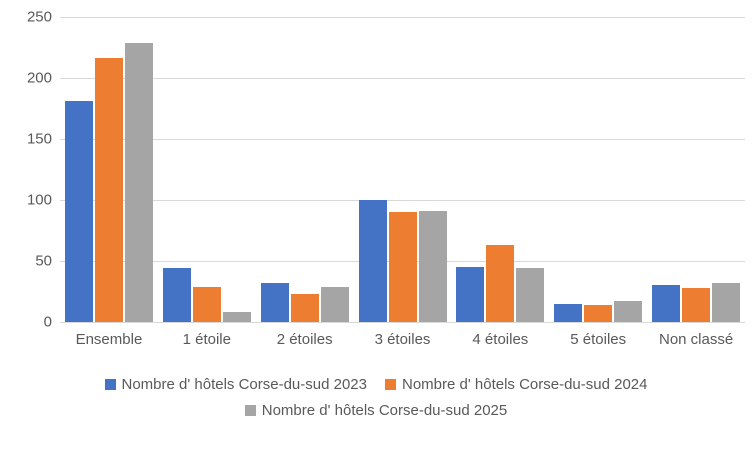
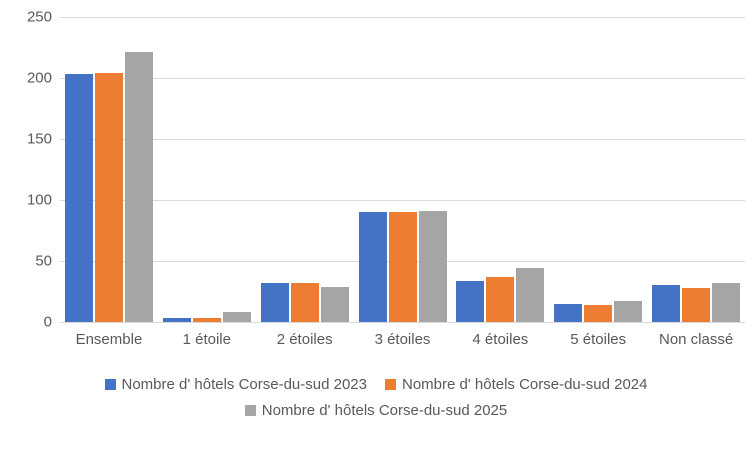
Nombre d' hôtels Corse-du-sud 2023/Ensemble: 181 -> 203
Nombre d' hôtels Corse-du-sud 2024/Ensemble: 216 -> 204
Nombre d' hôtels Corse-du-sud 2025/Ensemble: 229 -> 221
Nombre d' hôtels Corse-du-sud 2023/1 étoile: 44 -> 3
Nombre d' hôtels Corse-du-sud 2024/1 étoile: 29 -> 3
Nombre d' hôtels Corse-du-sud 2024/2 étoiles: 23 -> 32
Nombre d' hôtels Corse-du-sud 2023/3 étoiles: 100 -> 90
Nombre d' hôtels Corse-du-sud 2023/4 étoiles: 45 -> 34
Nombre d' hôtels Corse-du-sud 2024/4 étoiles: 63 -> 37
